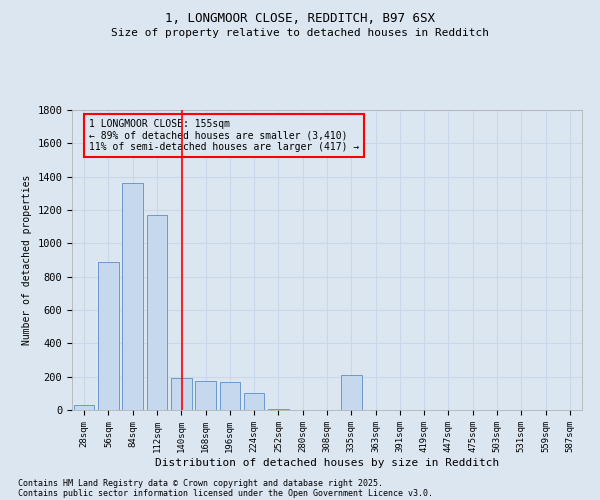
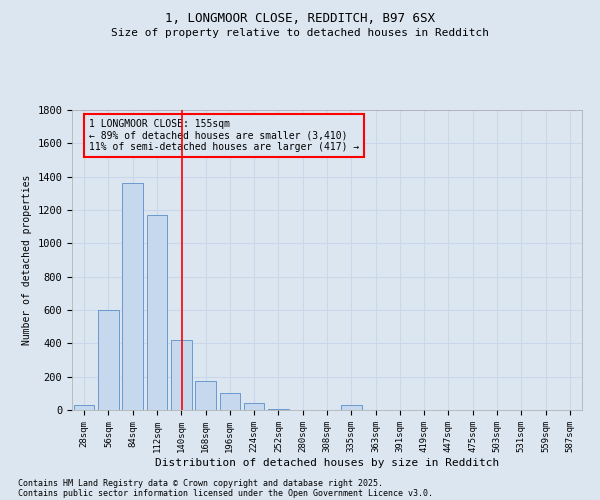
56sqm: 890 -> 600
140sqm: 190 -> 420
196sqm: 170 -> 100
224sqm: 100 -> 40
335sqm: 210 -> 30
